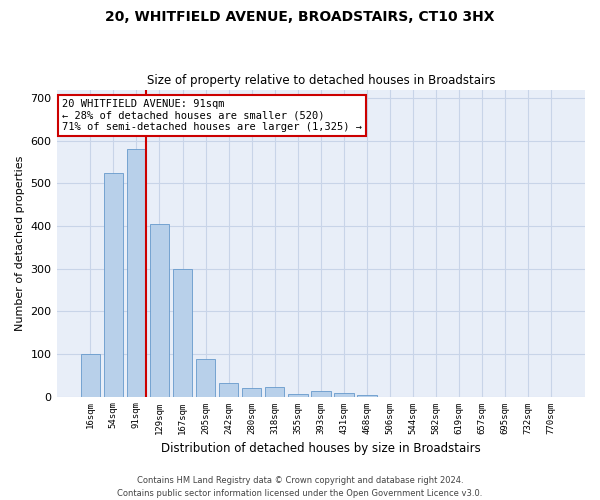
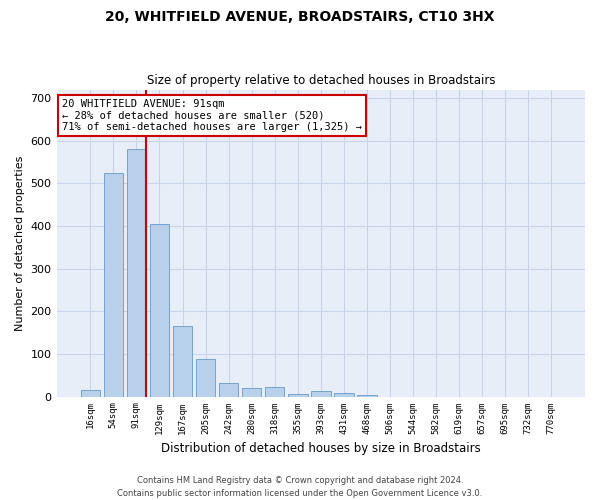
16sqm: 100 -> 15
167sqm: 300 -> 165
